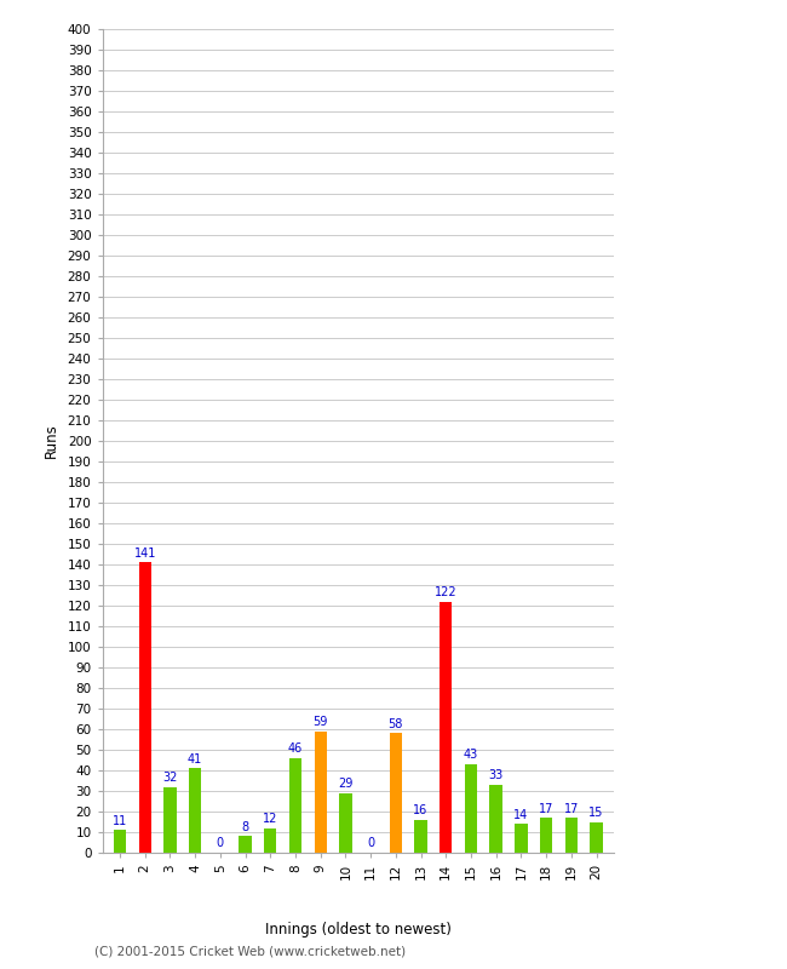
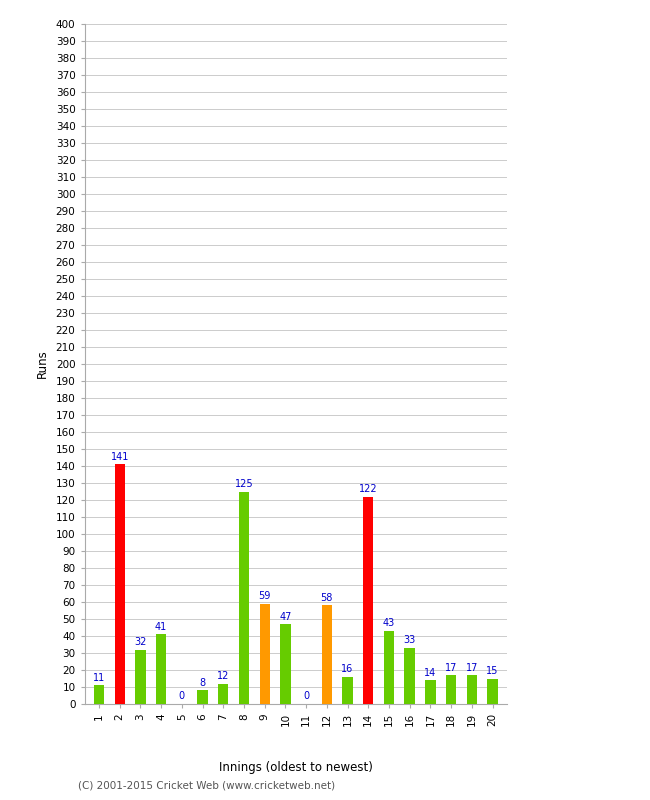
8: 46 -> 125
10: 29 -> 47
